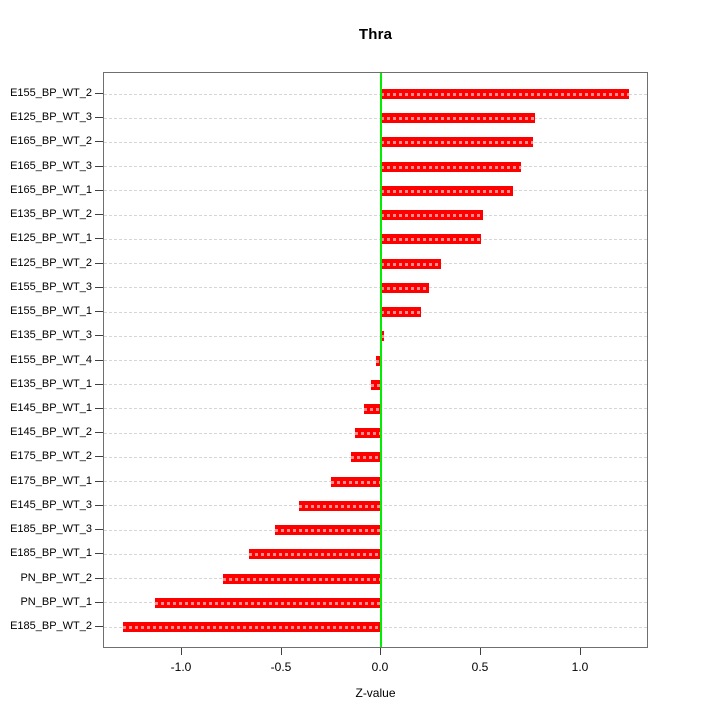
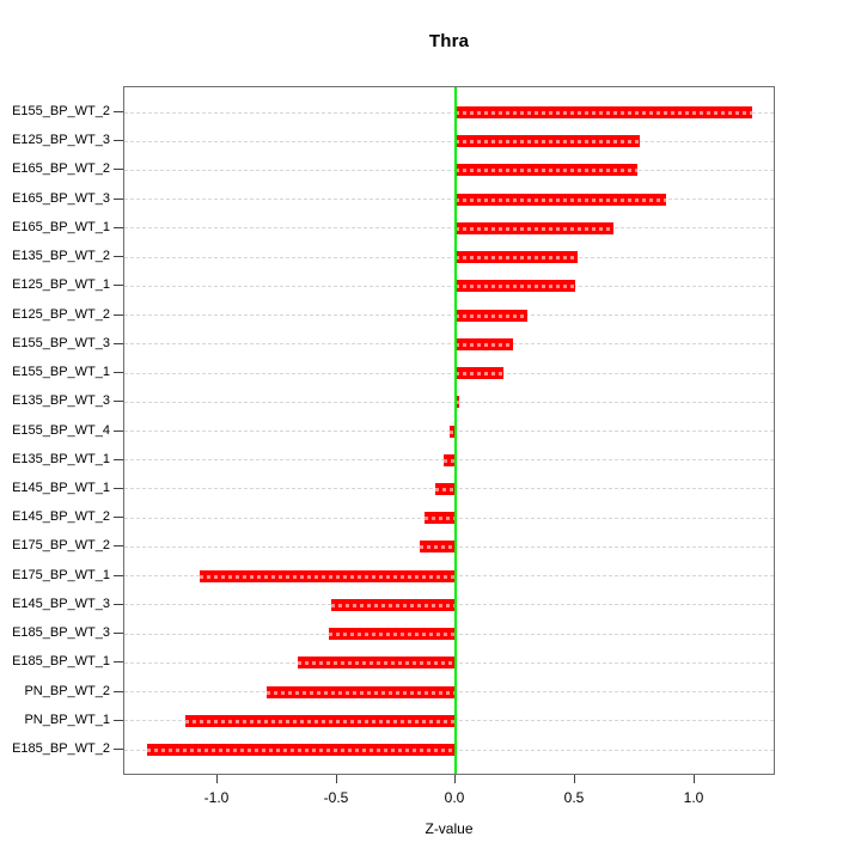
E165_BP_WT_3: 0.70 -> 0.88
E175_BP_WT_1: -0.25 -> -1.07
E145_BP_WT_3: -0.41 -> -0.52
